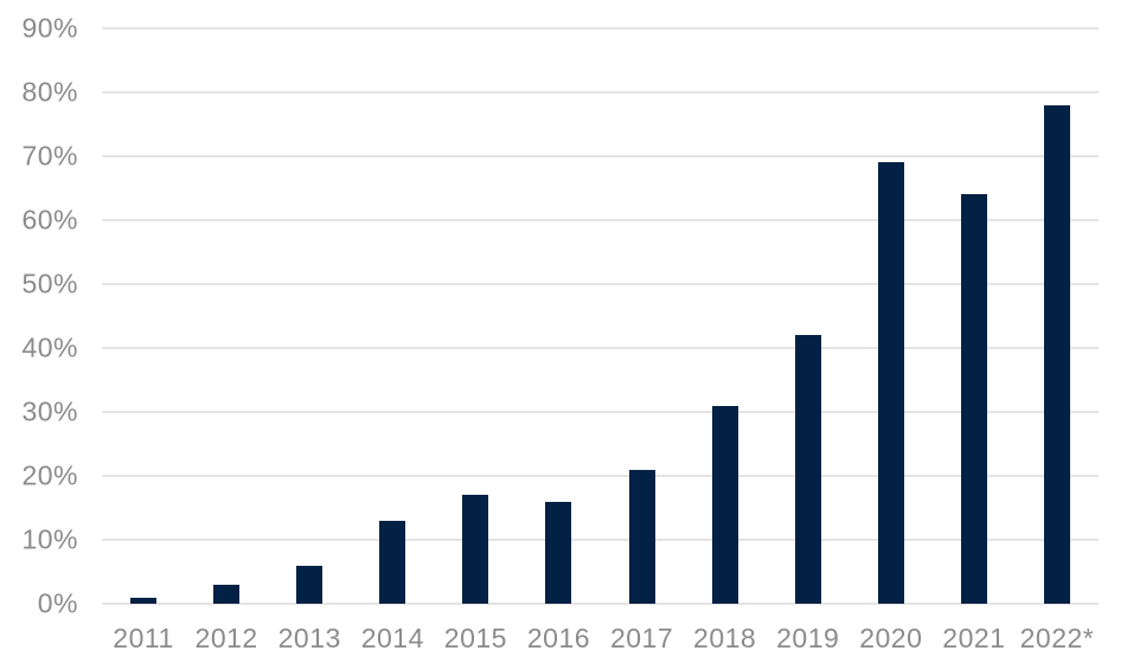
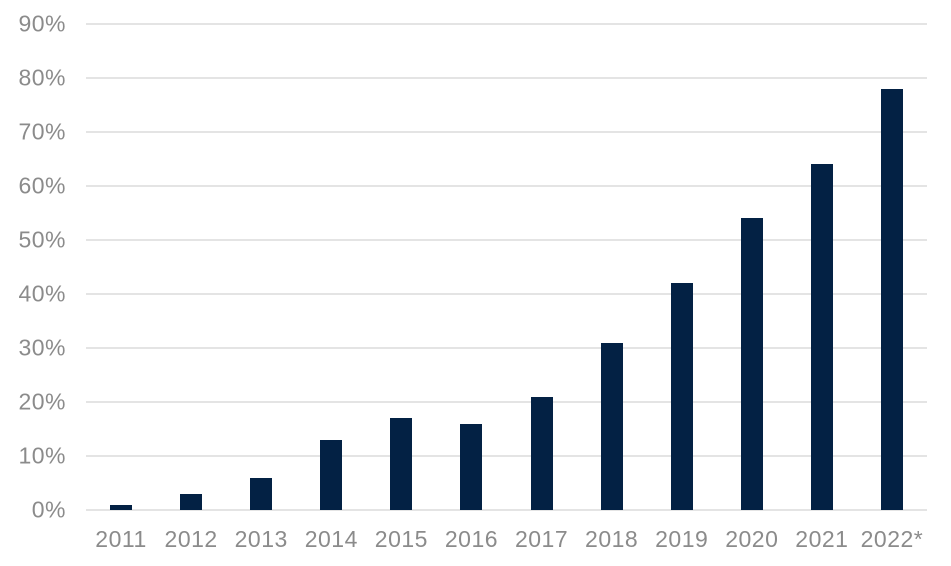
2020: 69% -> 54%
